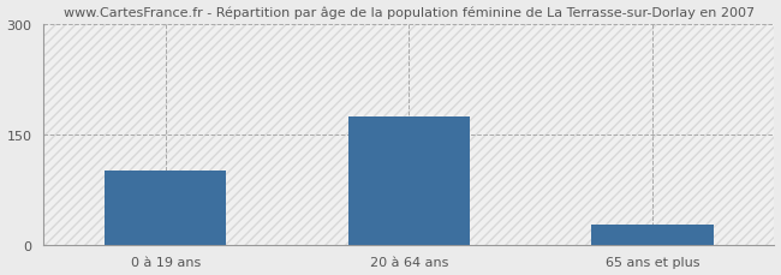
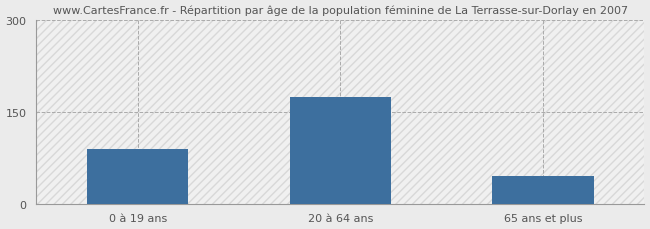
0 à 19 ans: 100 -> 90
65 ans et plus: 28 -> 46
